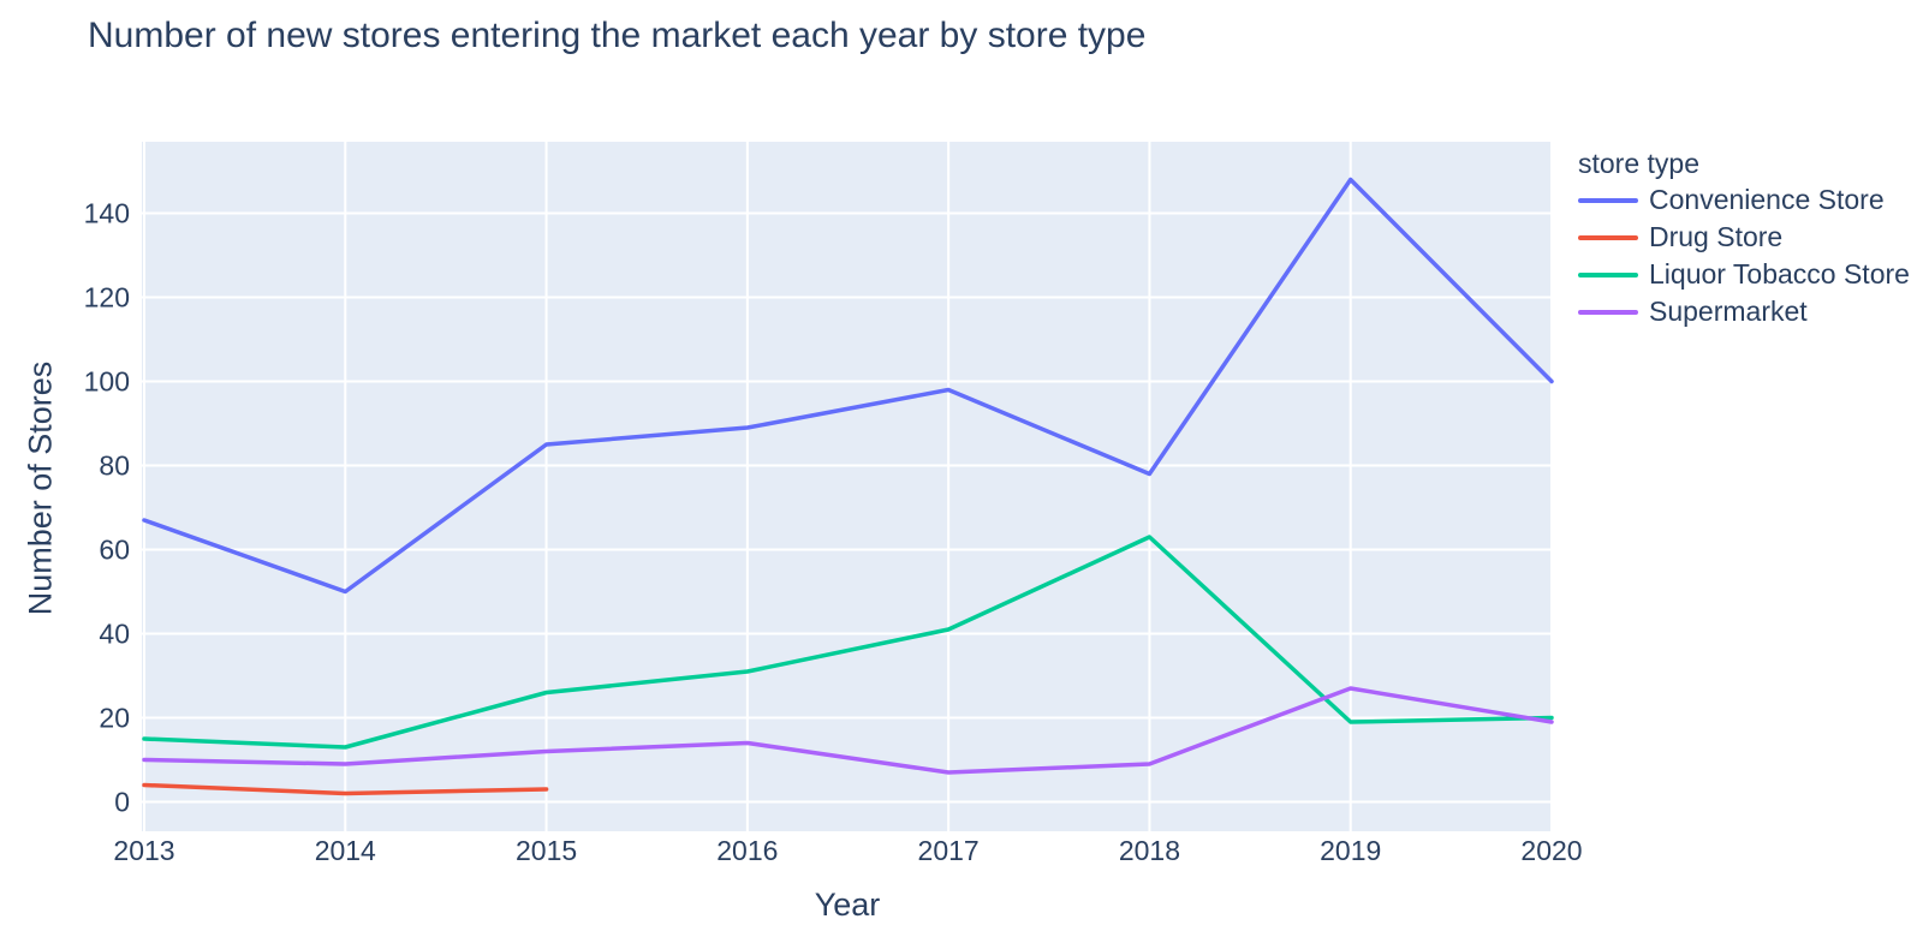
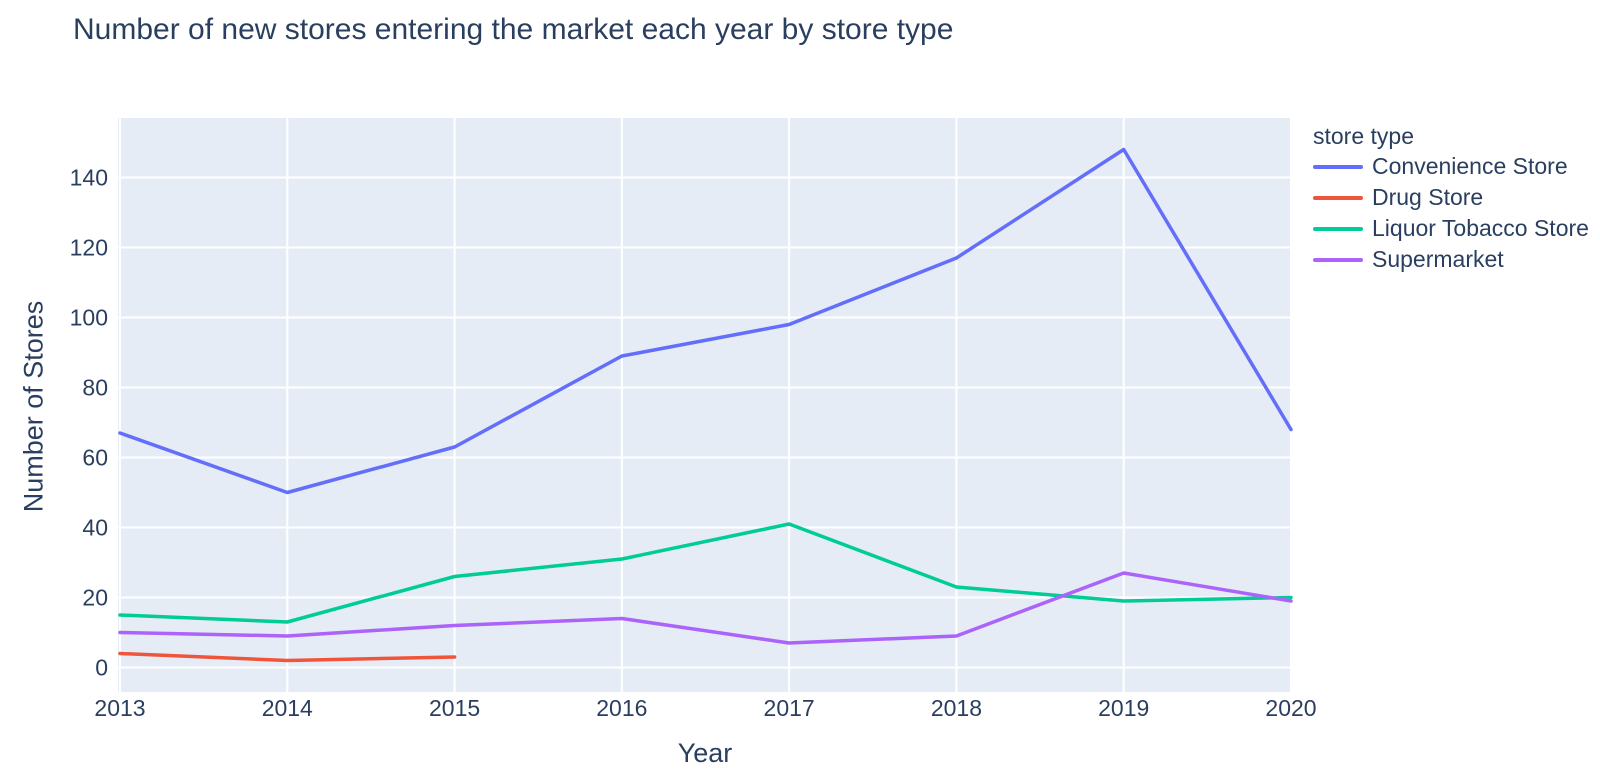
Convenience Store/2015: 85 -> 63
Convenience Store/2018: 78 -> 117
Liquor Tobacco Store/2018: 63 -> 23
Convenience Store/2020: 100 -> 68
